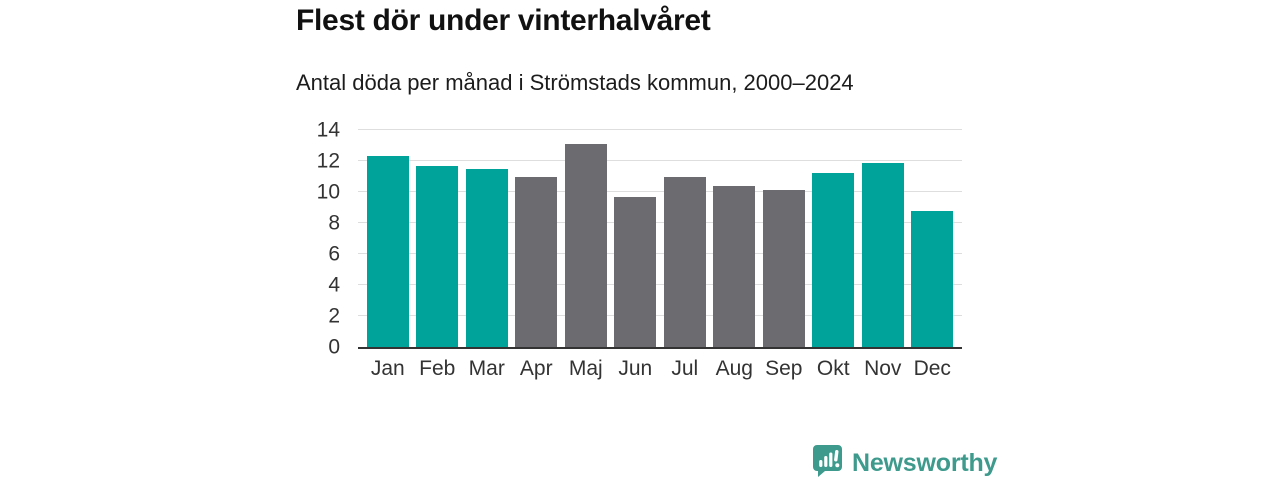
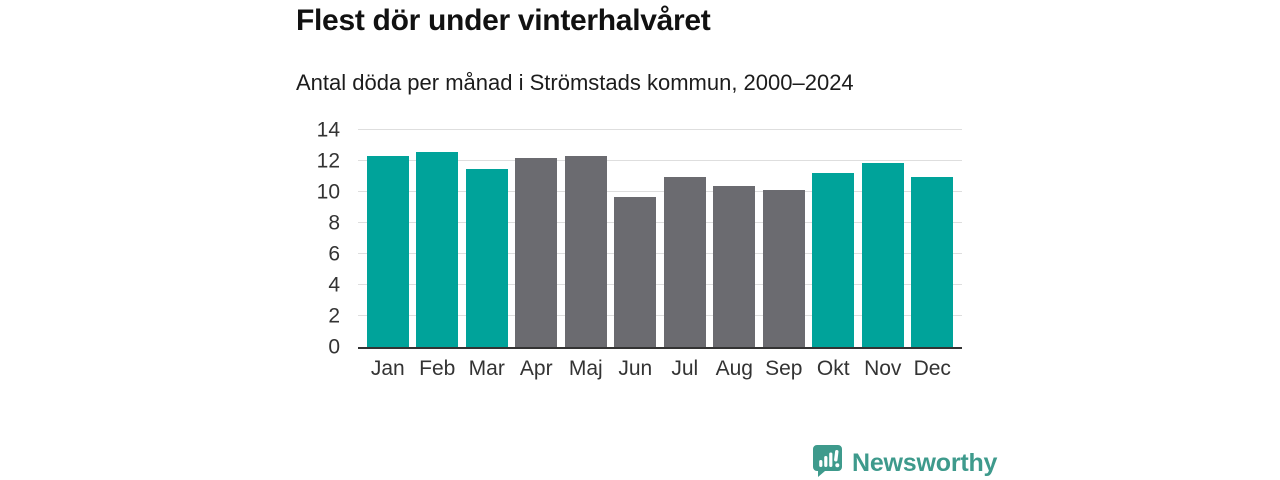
Feb: 11.7 -> 12.6
Apr: 11.0 -> 12.2
Maj: 13.1 -> 12.3
Dec: 8.8 -> 11.0
